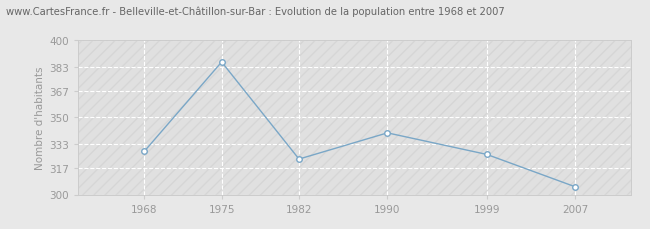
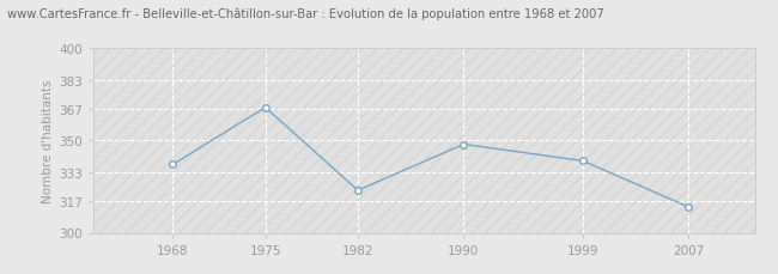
1968: 328 -> 337
1975: 386 -> 368
1990: 340 -> 348
1999: 326 -> 339
2007: 305 -> 314
